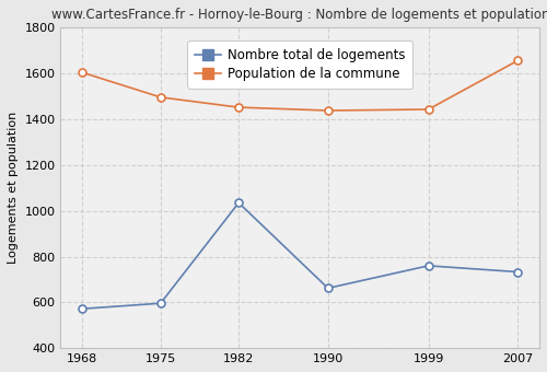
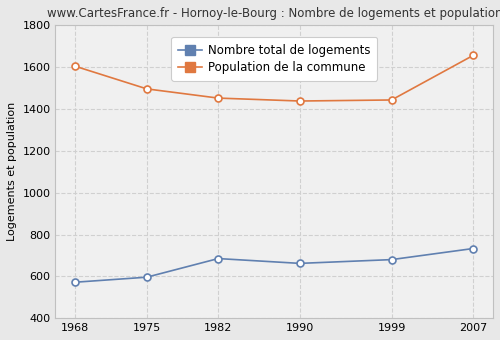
Nombre total de logements/1982: 1035 -> 685
Nombre total de logements/1999: 760 -> 680
